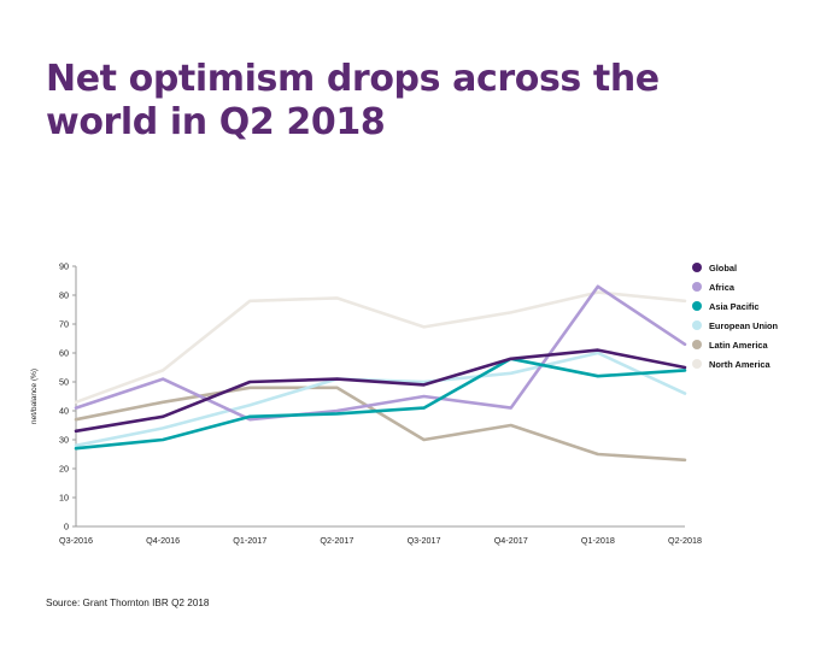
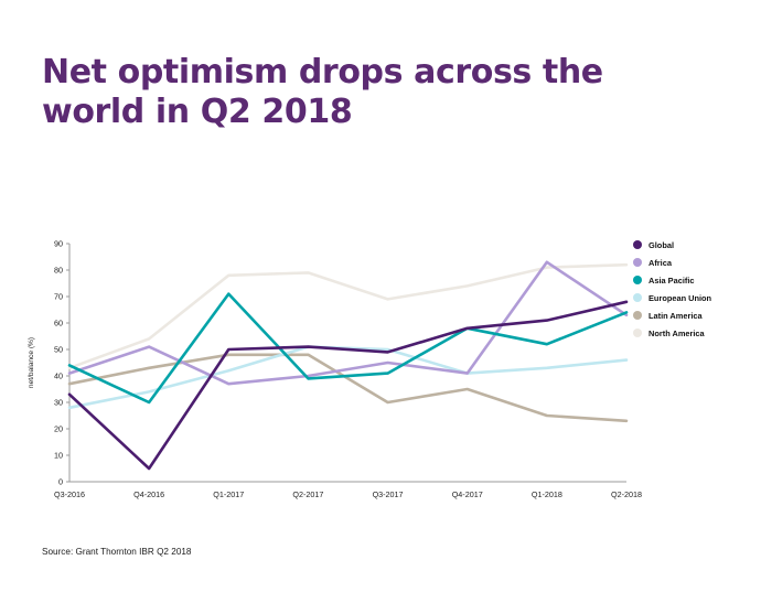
Asia Pacific/Q3-2016: 27 -> 44
Global/Q4-2016: 38 -> 5
Asia Pacific/Q1-2017: 38 -> 71
European Union/Q4-2017: 53 -> 41
European Union/Q1-2018: 60 -> 43
Global/Q2-2018: 55 -> 68
Asia Pacific/Q2-2018: 54 -> 64
North America/Q2-2018: 78 -> 82
